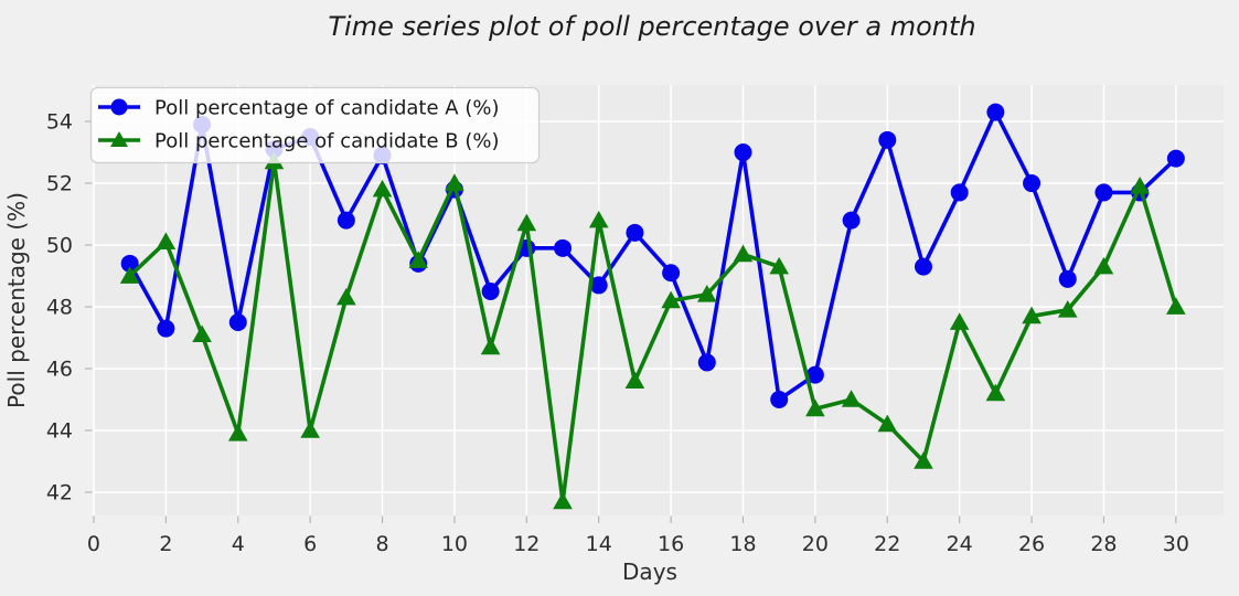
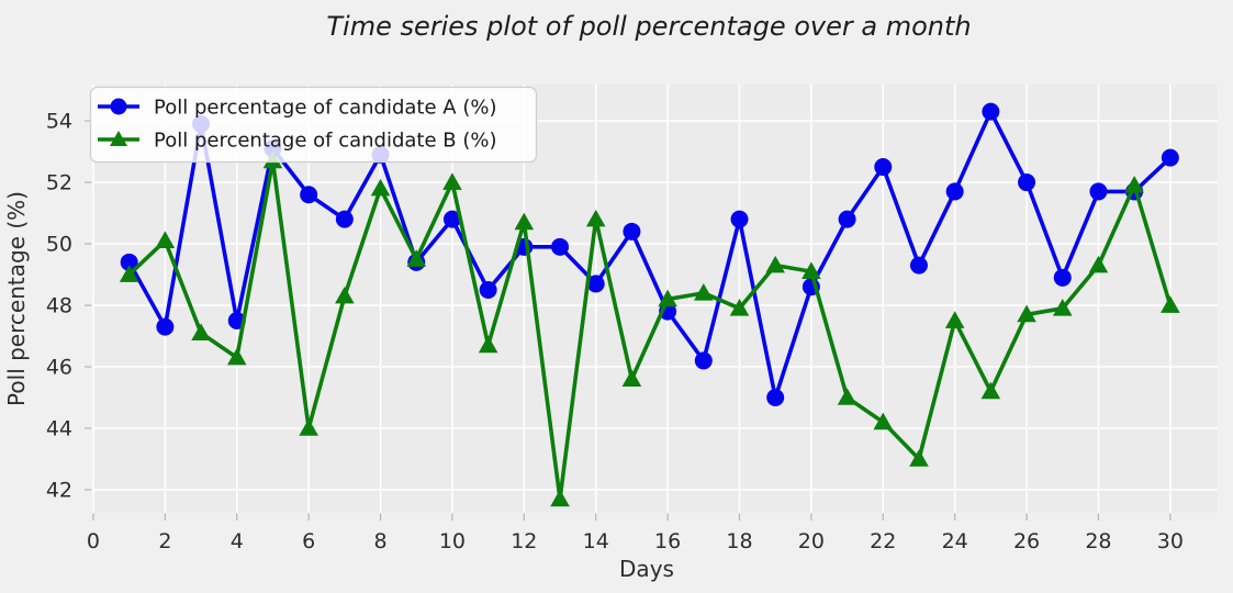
Poll percentage of candidate B (%)/4: 43.9 -> 46.3
Poll percentage of candidate A (%)/6: 53.5 -> 51.6
Poll percentage of candidate A (%)/10: 51.8 -> 50.8
Poll percentage of candidate A (%)/16: 49.1 -> 47.8
Poll percentage of candidate A (%)/18: 53.0 -> 50.8
Poll percentage of candidate B (%)/18: 49.7 -> 47.9
Poll percentage of candidate A (%)/20: 45.8 -> 48.6
Poll percentage of candidate B (%)/20: 44.7 -> 49.1
Poll percentage of candidate A (%)/22: 53.4 -> 52.5
